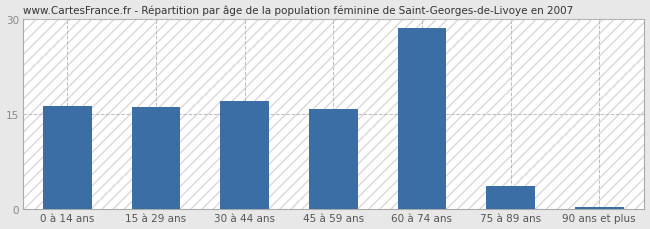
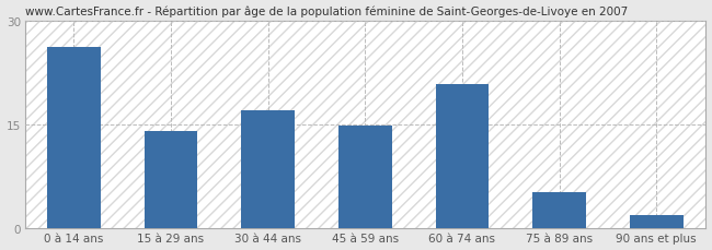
0 à 14 ans: 16.2 -> 26.2
15 à 29 ans: 16.1 -> 14.0
45 à 59 ans: 15.8 -> 14.8
60 à 74 ans: 28.5 -> 20.8
75 à 89 ans: 3.5 -> 5.2
90 ans et plus: 0.3 -> 1.8
